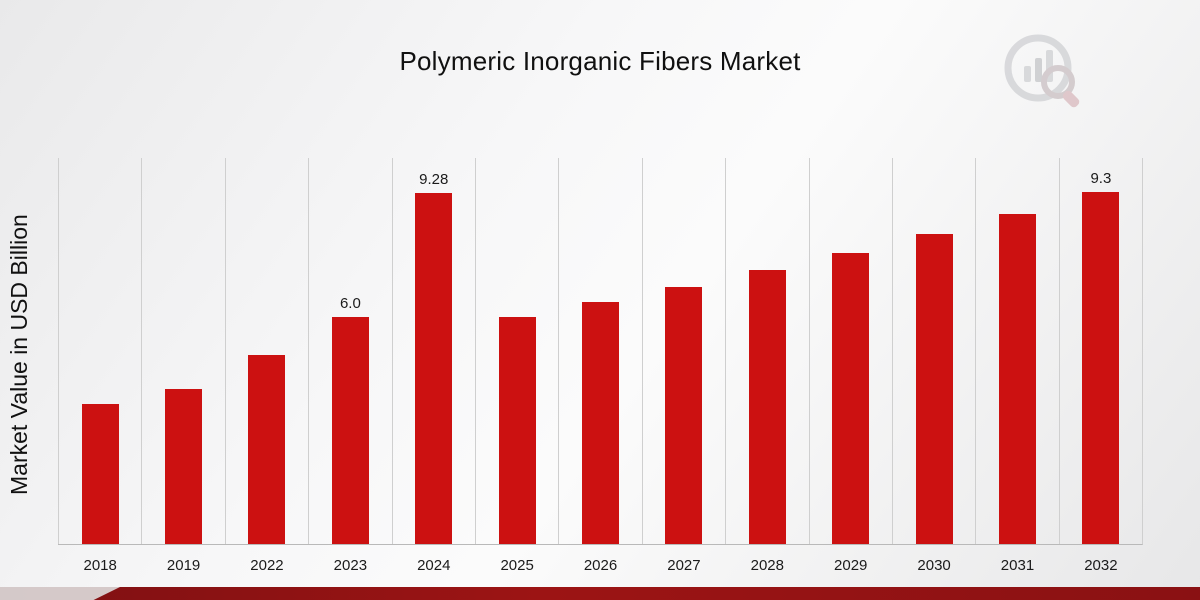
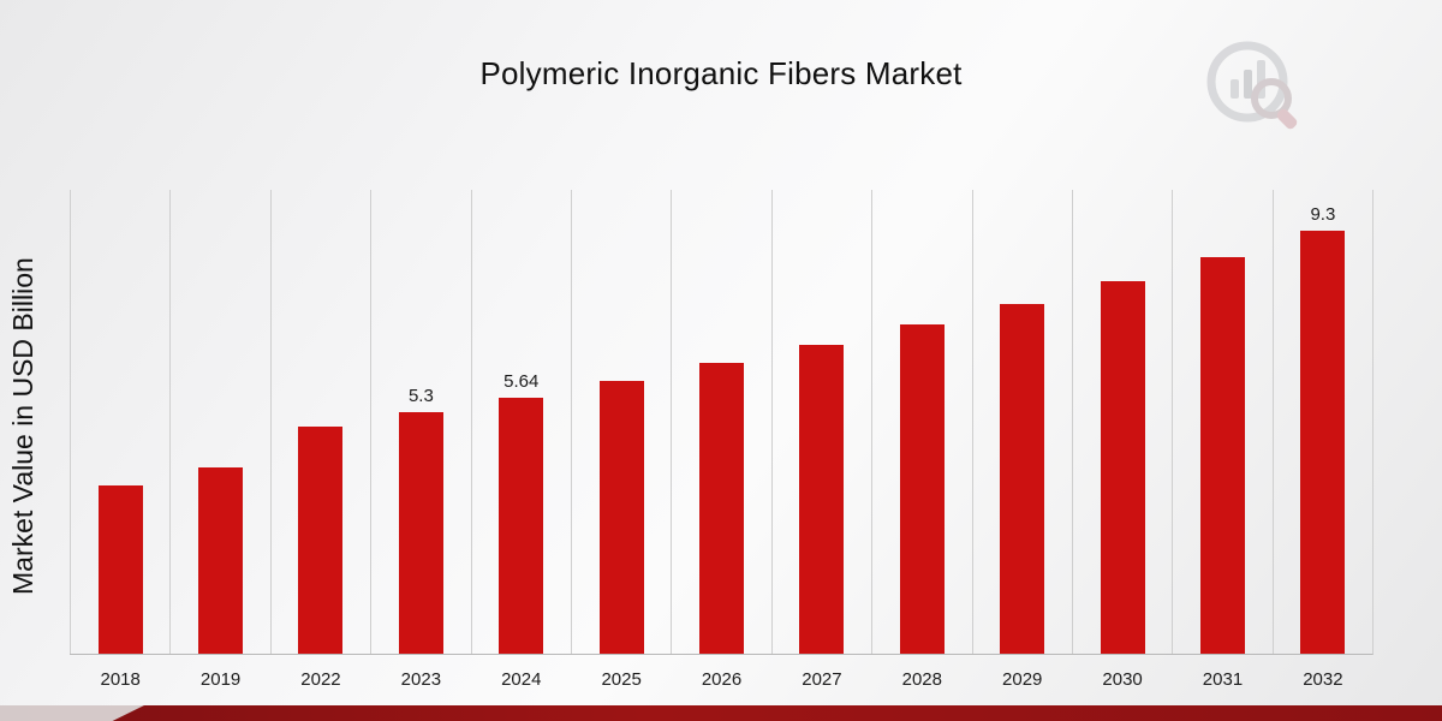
2023: 6.0 -> 5.3
2024: 9.28 -> 5.64
